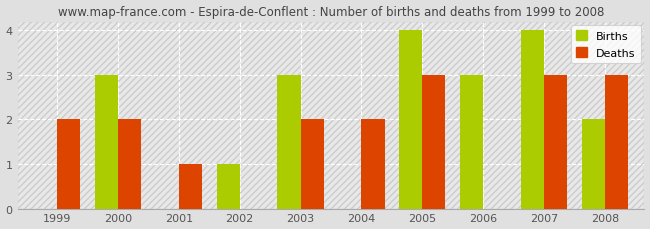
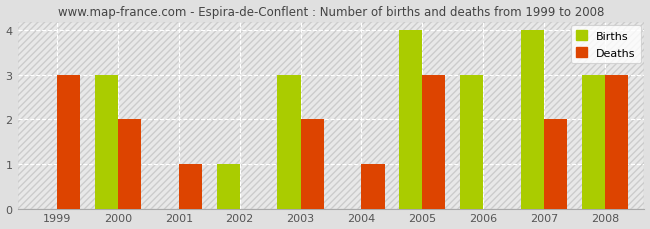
Deaths/1999: 2 -> 3
Deaths/2004: 2 -> 1
Deaths/2007: 3 -> 2
Births/2008: 2 -> 3
